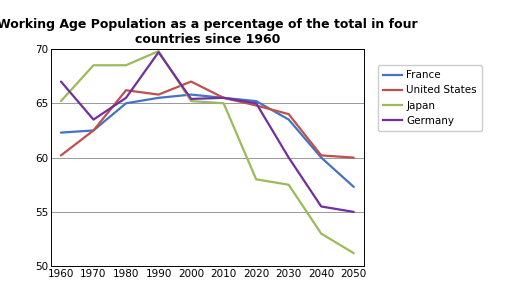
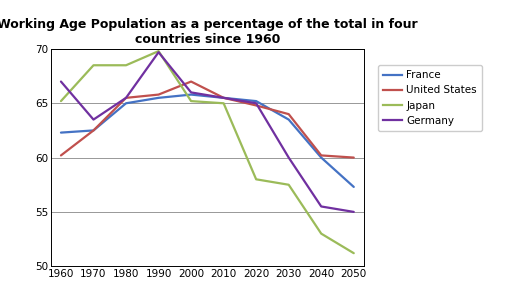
United States/1980: 66.2 -> 65.5
Germany/2000: 65.4 -> 66.0
